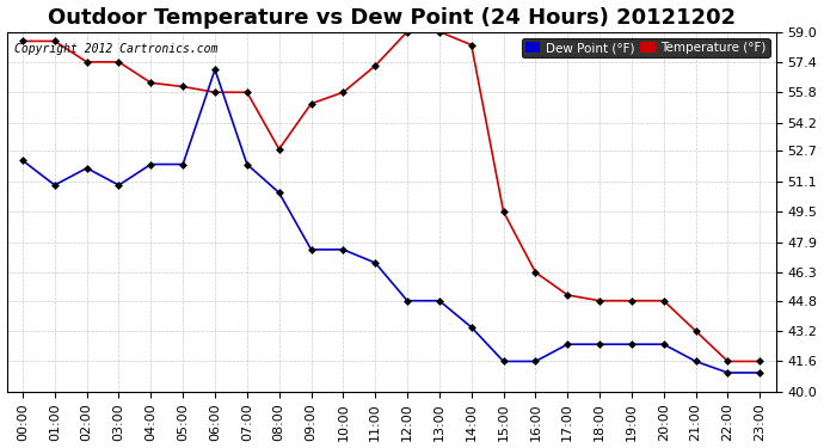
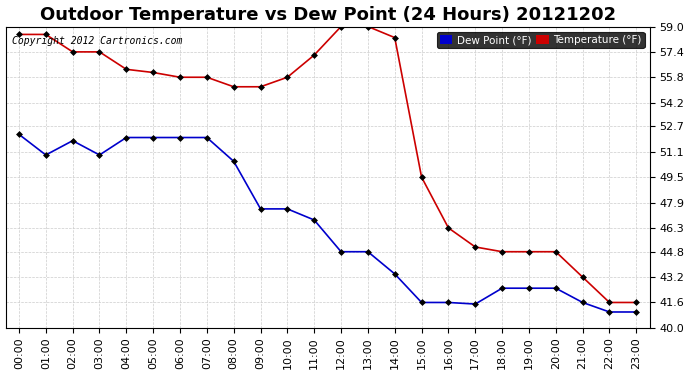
Dew Point (°F)/06:00: 57.0 -> 52.0
Temperature (°F)/08:00: 52.8 -> 55.2
Dew Point (°F)/17:00: 42.5 -> 41.5
